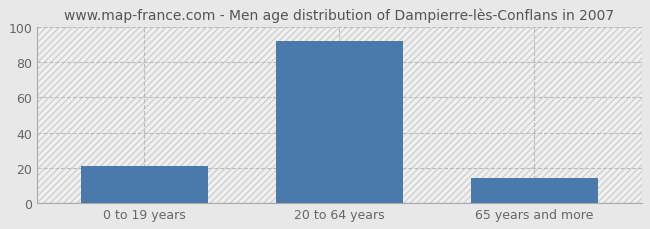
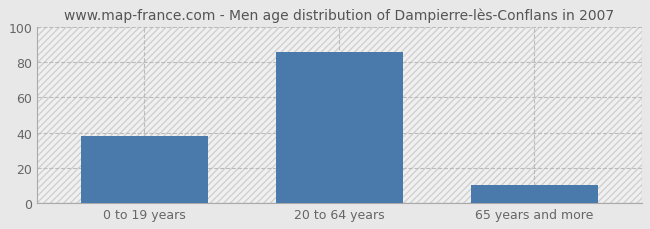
0 to 19 years: 21 -> 38
20 to 64 years: 92 -> 86
65 years and more: 14 -> 10
